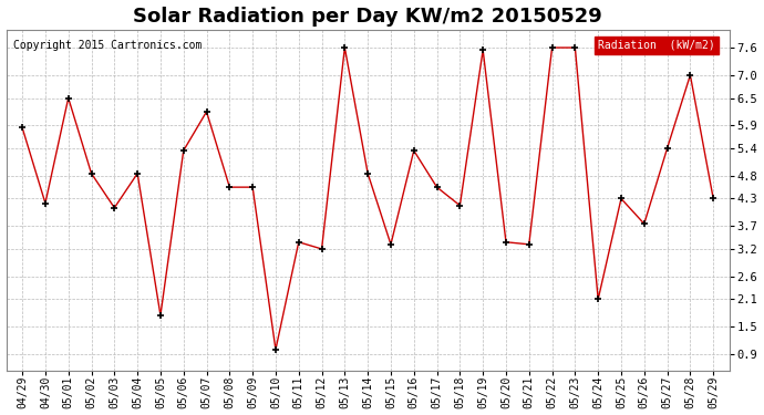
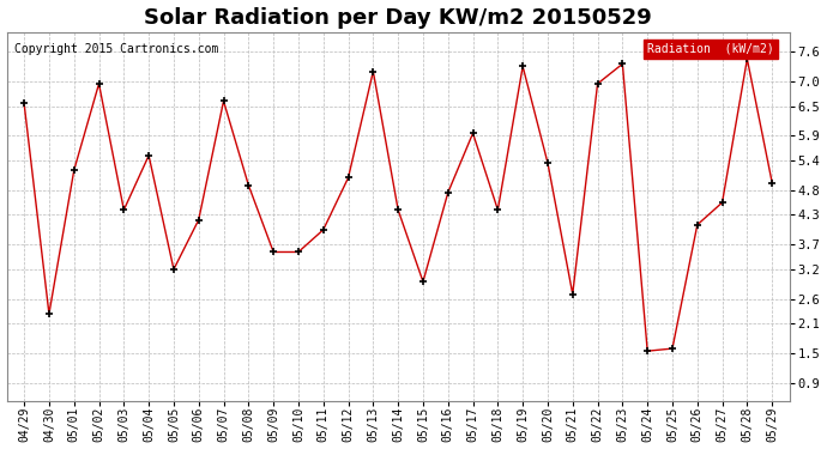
04/29: 5.85 -> 6.55
04/30: 4.20 -> 2.30
05/01: 6.50 -> 5.20
05/02: 4.85 -> 6.95
05/03: 4.10 -> 4.40
05/04: 4.85 -> 5.50
05/05: 1.75 -> 3.20
05/06: 5.35 -> 4.20
05/07: 6.20 -> 6.60
05/08: 4.55 -> 4.90
05/09: 4.55 -> 3.55
05/10: 1.00 -> 3.55
05/11: 3.35 -> 4.00
05/12: 3.20 -> 5.05
05/13: 7.60 -> 7.20
05/14: 4.85 -> 4.40
05/15: 3.30 -> 2.95
05/16: 5.35 -> 4.75
05/17: 4.55 -> 5.95
05/18: 4.15 -> 4.40
05/19: 7.55 -> 7.30
05/20: 3.35 -> 5.35
05/21: 3.30 -> 2.70
05/22: 7.60 -> 6.95
05/23: 7.60 -> 7.35
05/24: 2.10 -> 1.55
05/25: 4.30 -> 1.60
05/26: 3.75 -> 4.10
05/27: 5.40 -> 4.55
05/28: 7.00 -> 7.45
05/29: 4.30 -> 4.95
